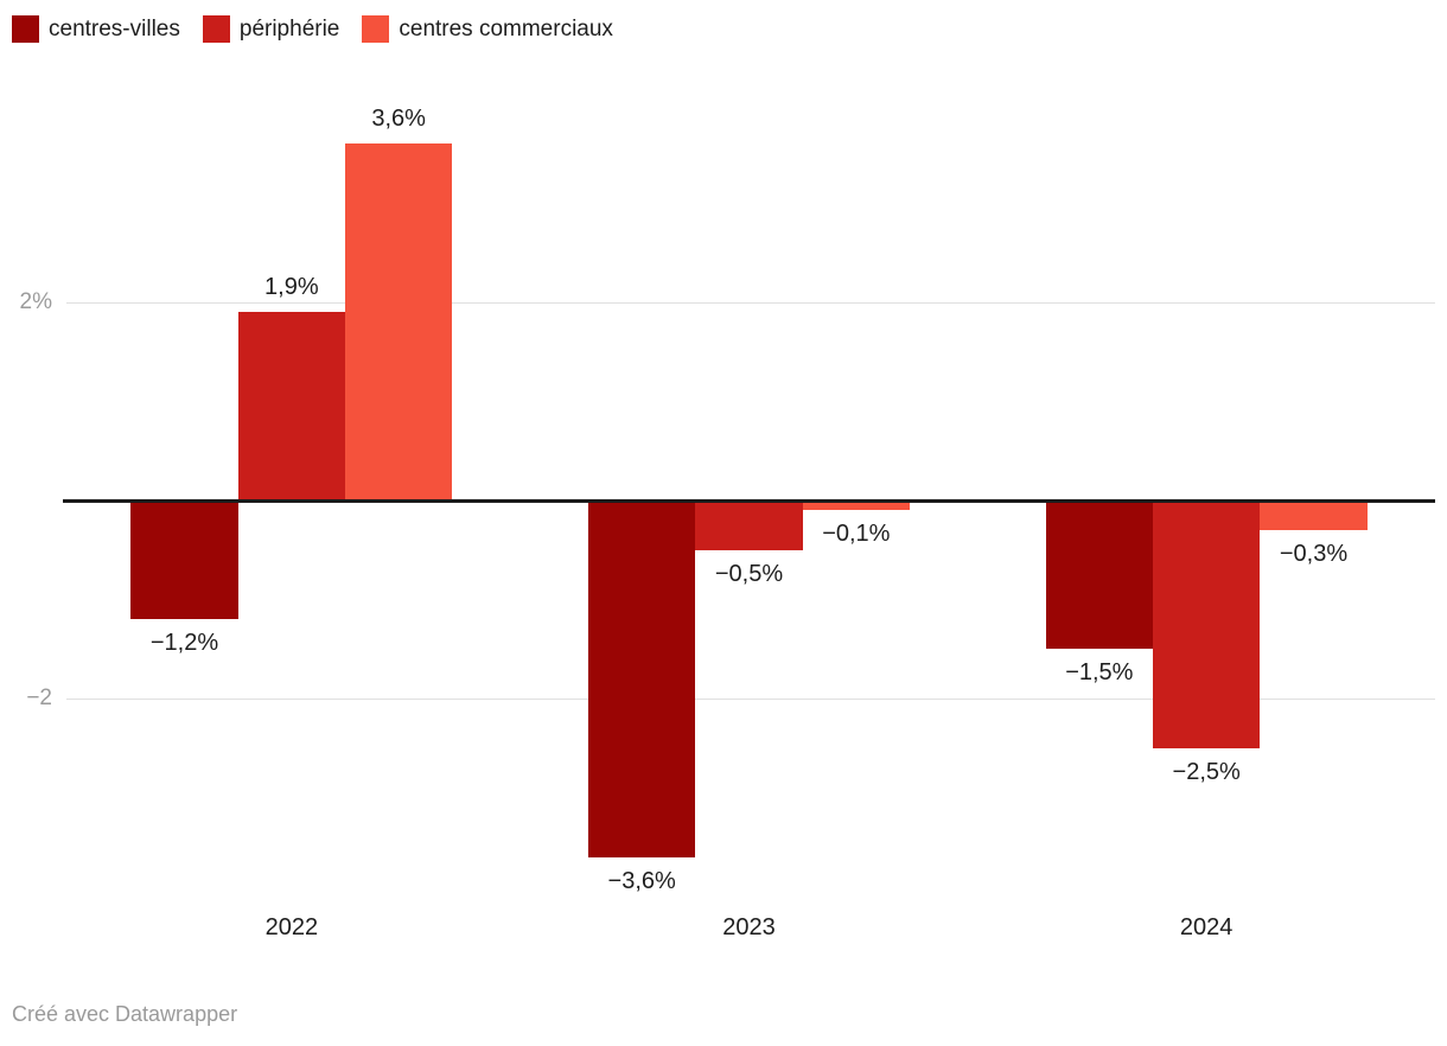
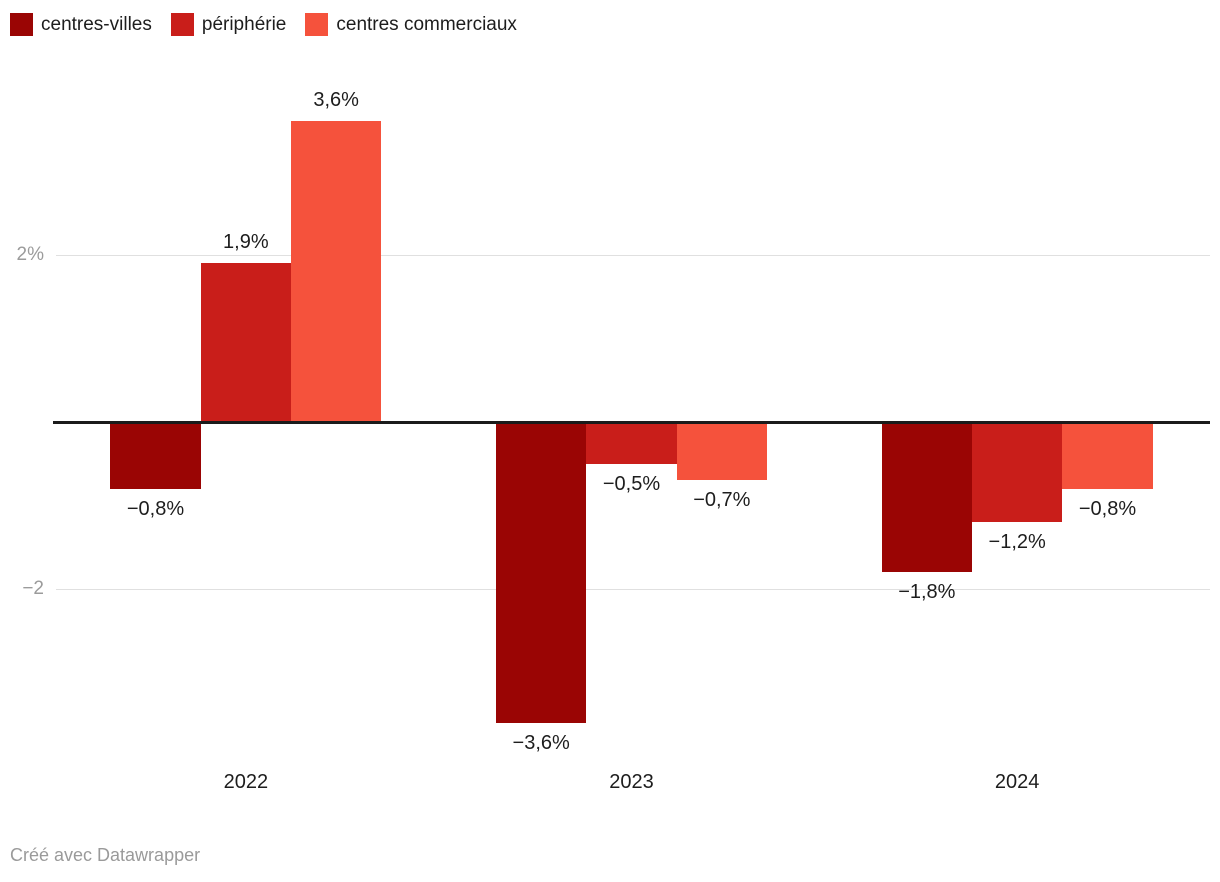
centres-villes/2022: −1,2% -> −0,8%
centres commerciaux/2023: −0,1% -> −0,7%
centres-villes/2024: −1,5% -> −1,8%
périphérie/2024: −2,5% -> −1,2%
centres commerciaux/2024: −0,3% -> −0,8%
